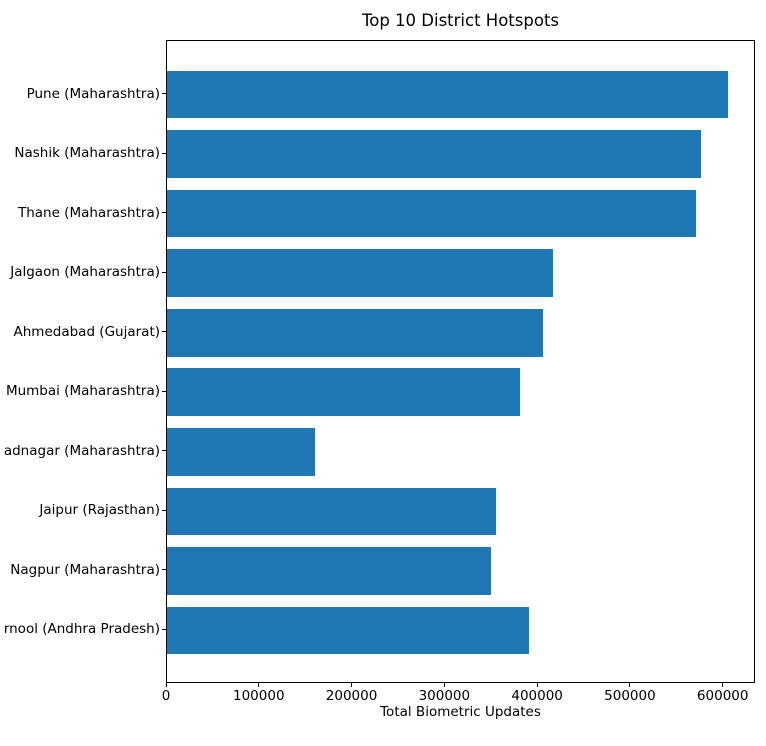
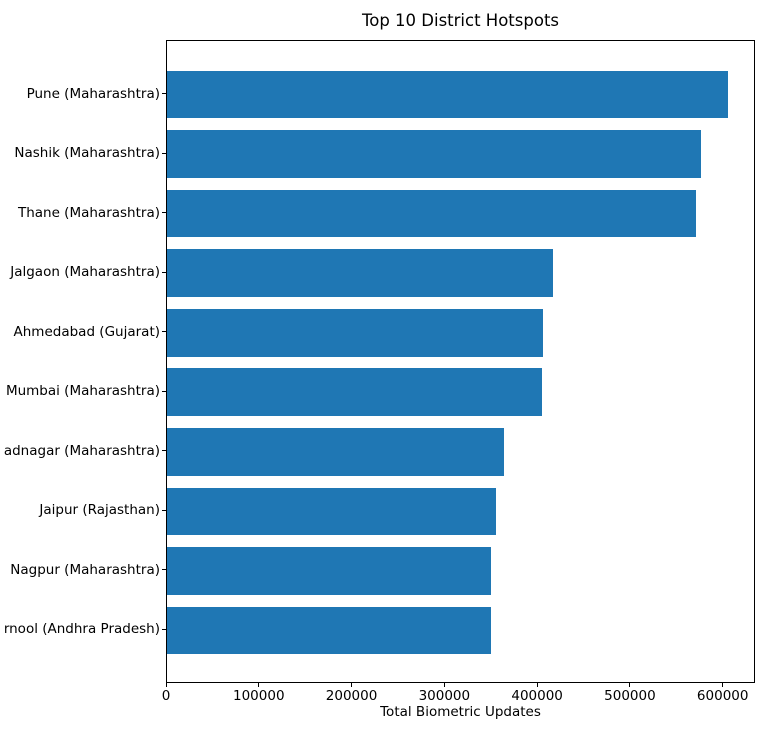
Mumbai (Maharashtra): 380000 -> 400000
adnagar (Maharashtra): 160000 -> 360000
rnool (Andhra Pradesh): 390000 -> 350000
